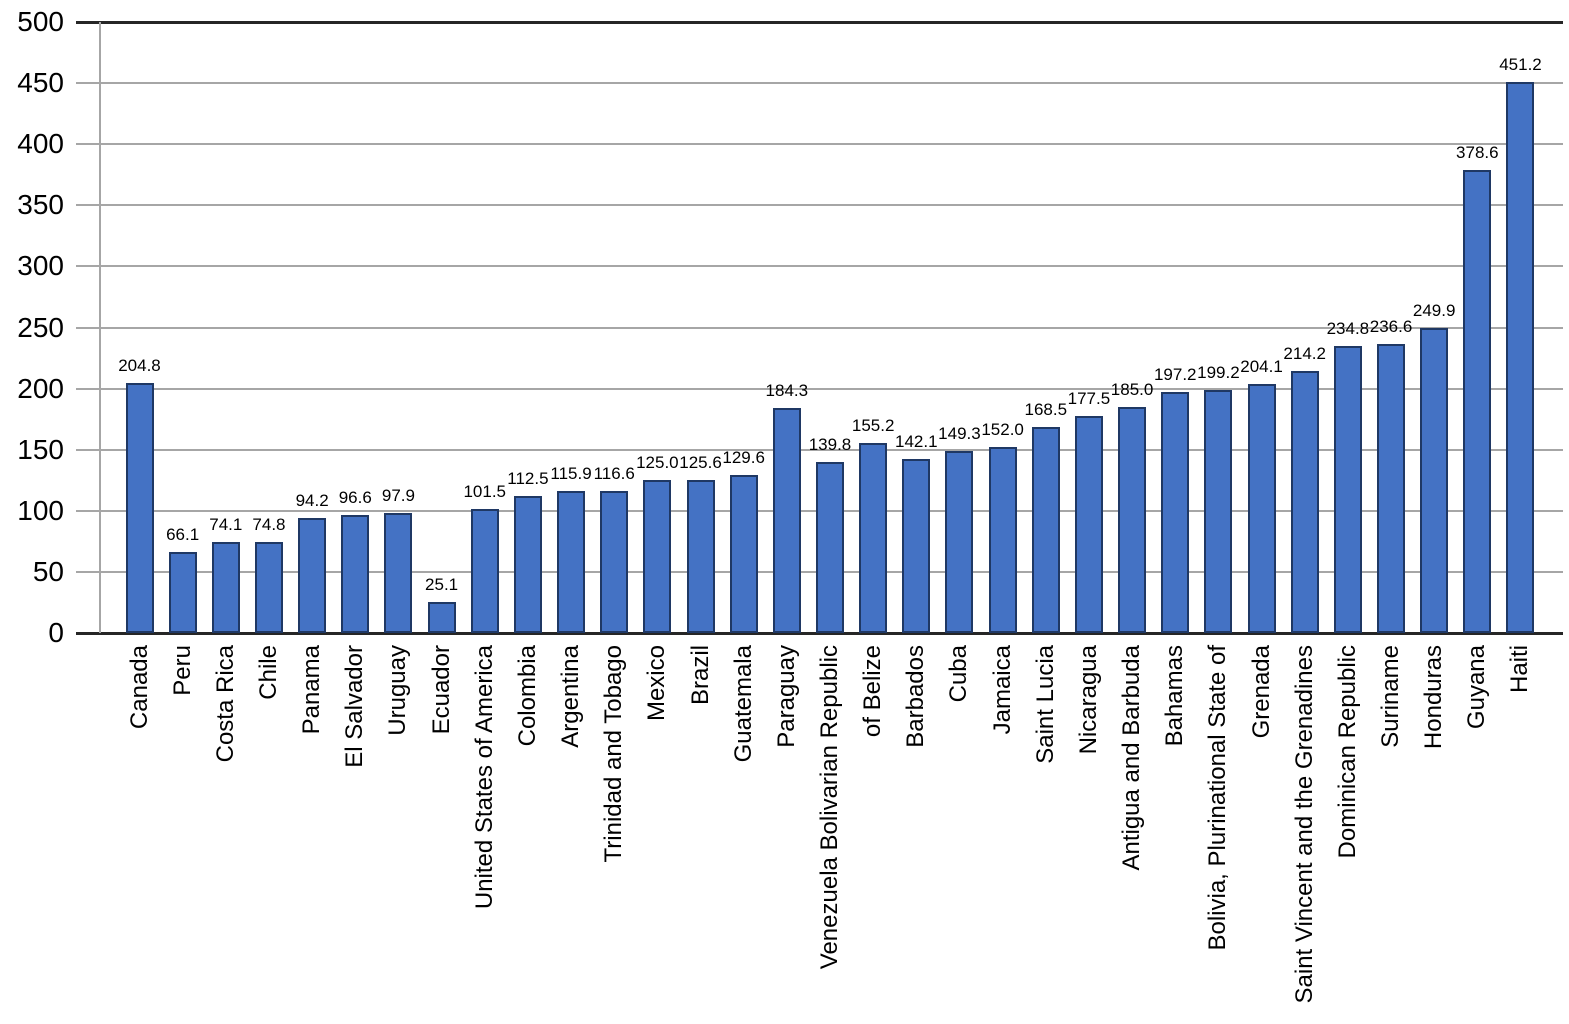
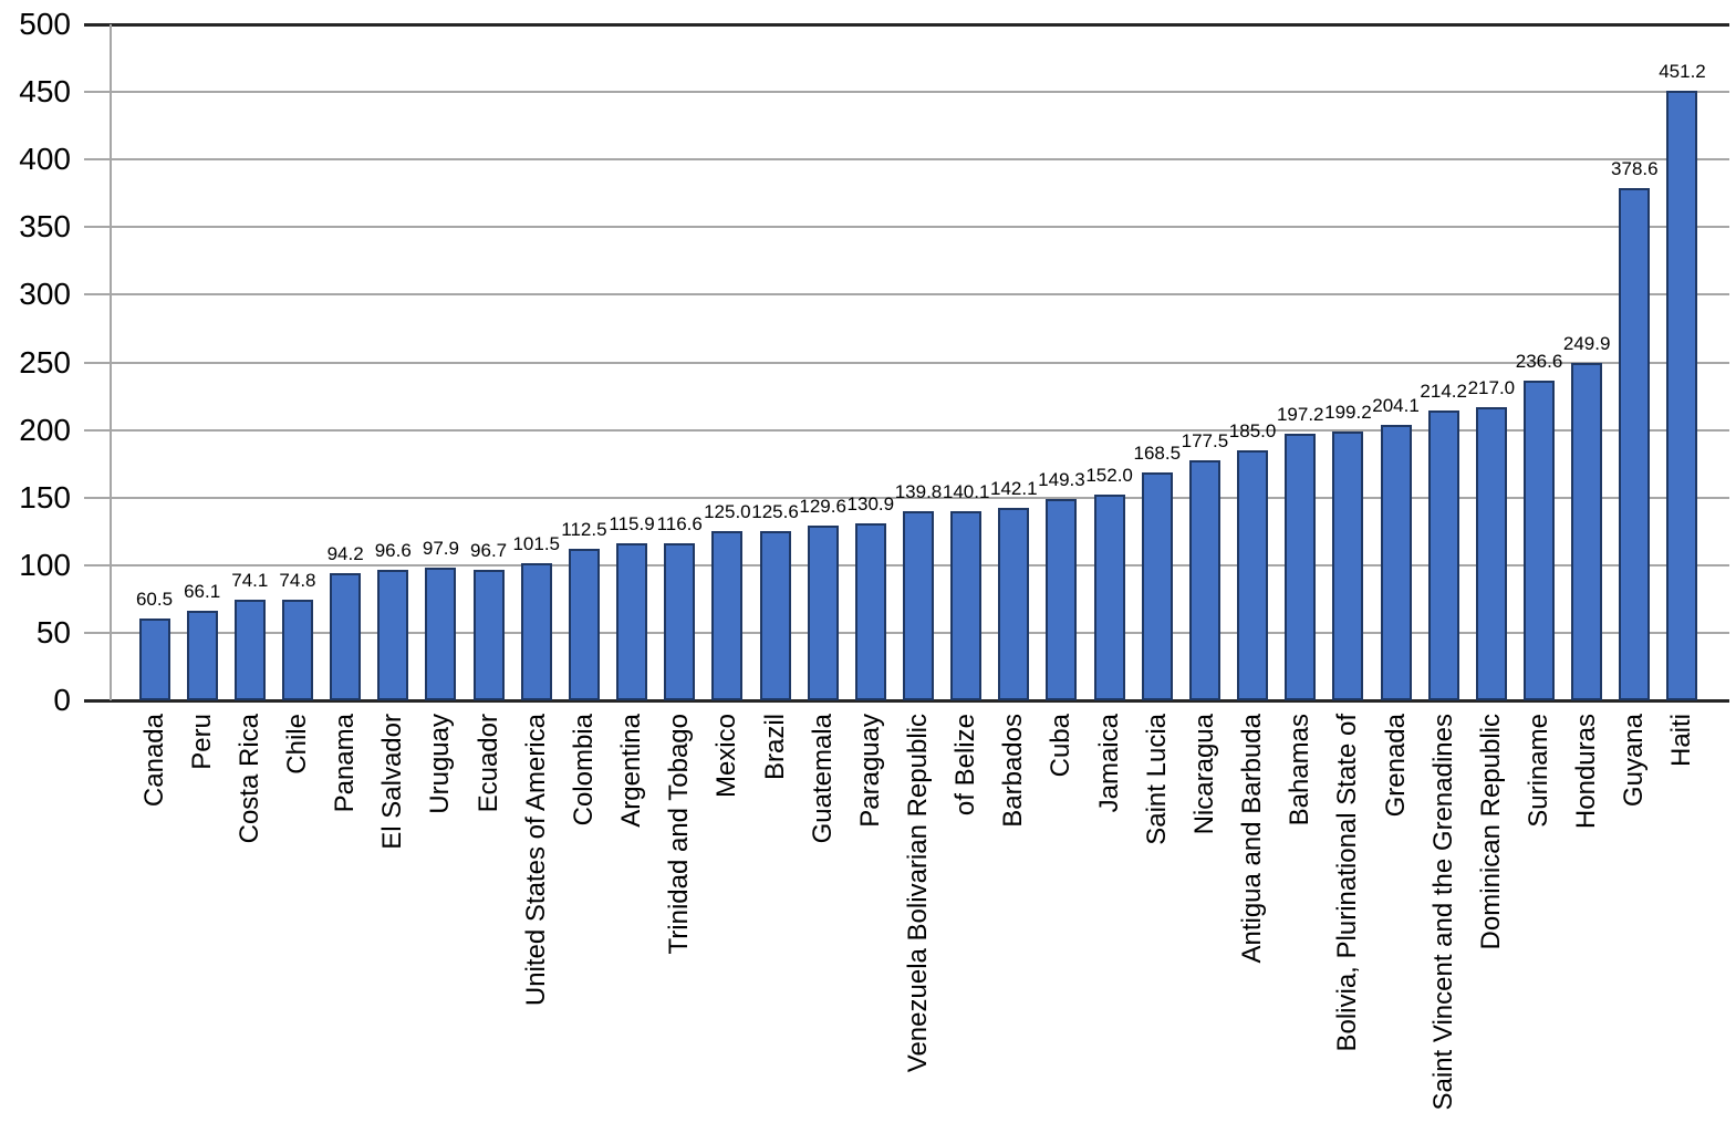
Canada: 204.8 -> 60.5
Ecuador: 25.1 -> 96.7
Paraguay: 184.3 -> 130.9
of Belize: 155.2 -> 140.1
Dominican Republic: 234.8 -> 217.0
